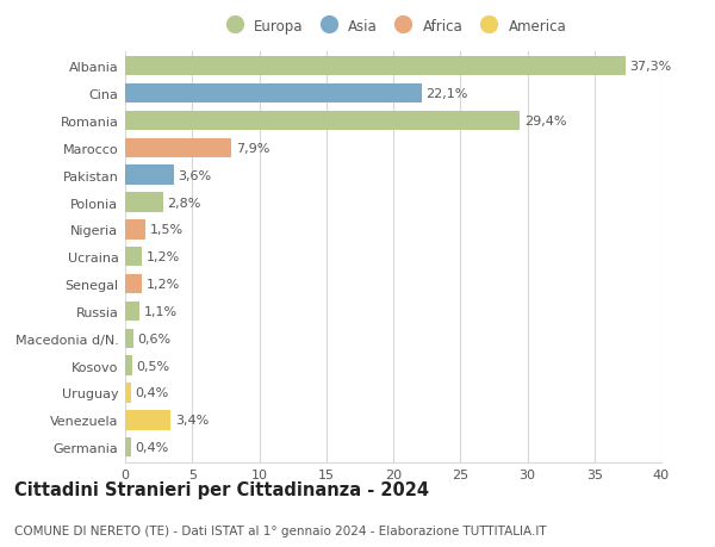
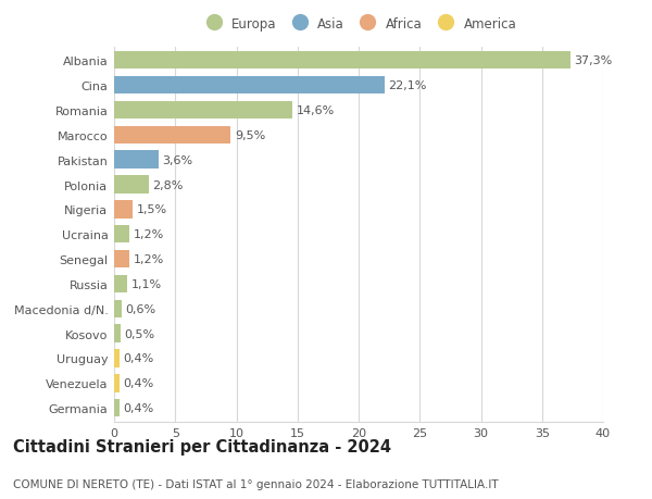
Romania: 29,4% -> 14,6%
Marocco: 7,9% -> 9,5%
Venezuela: 3,4% -> 0,4%
